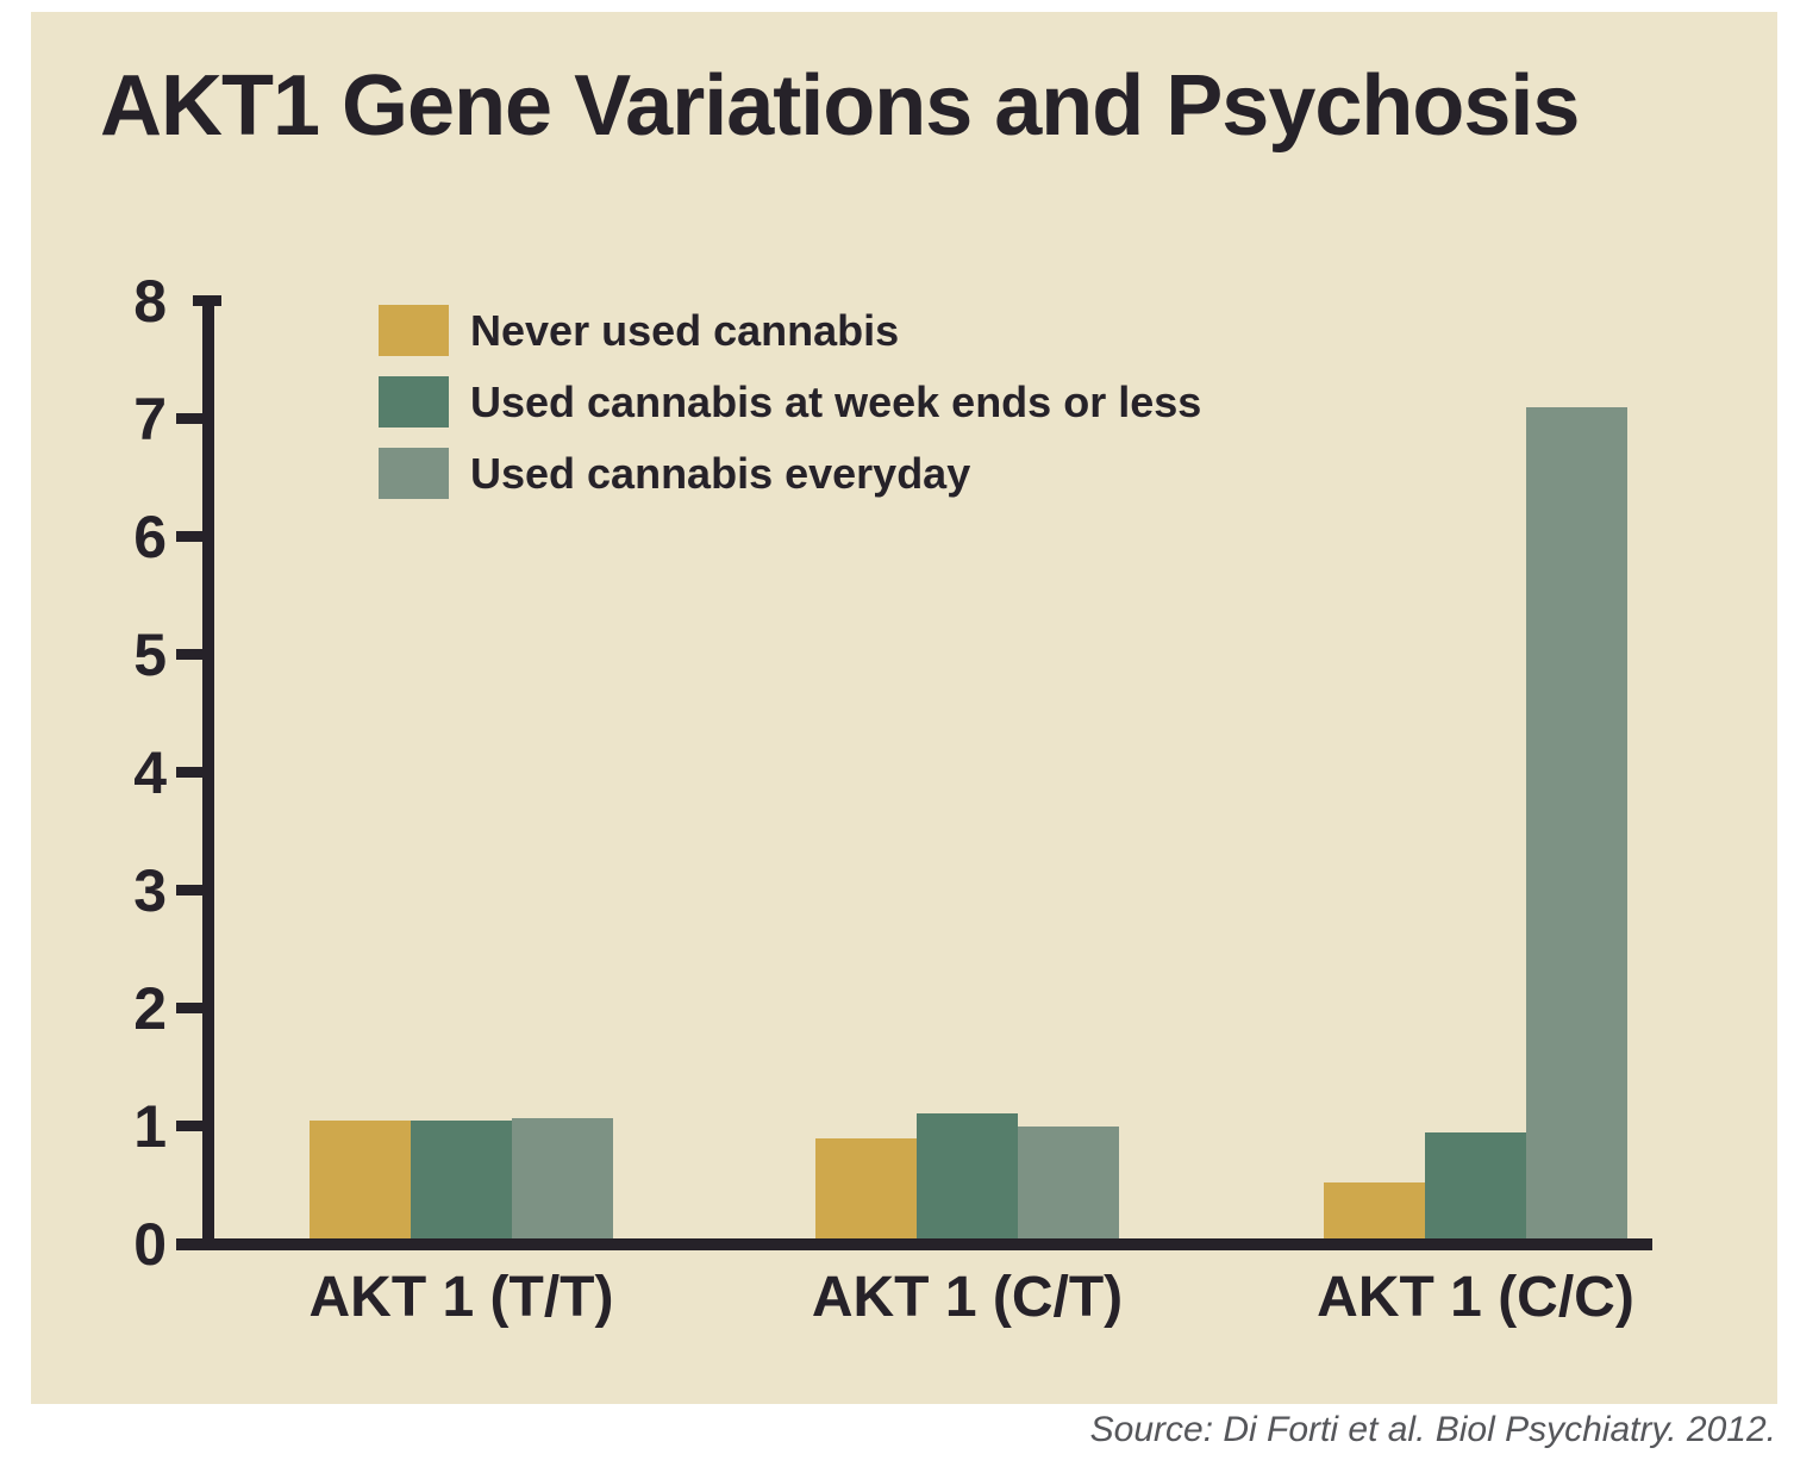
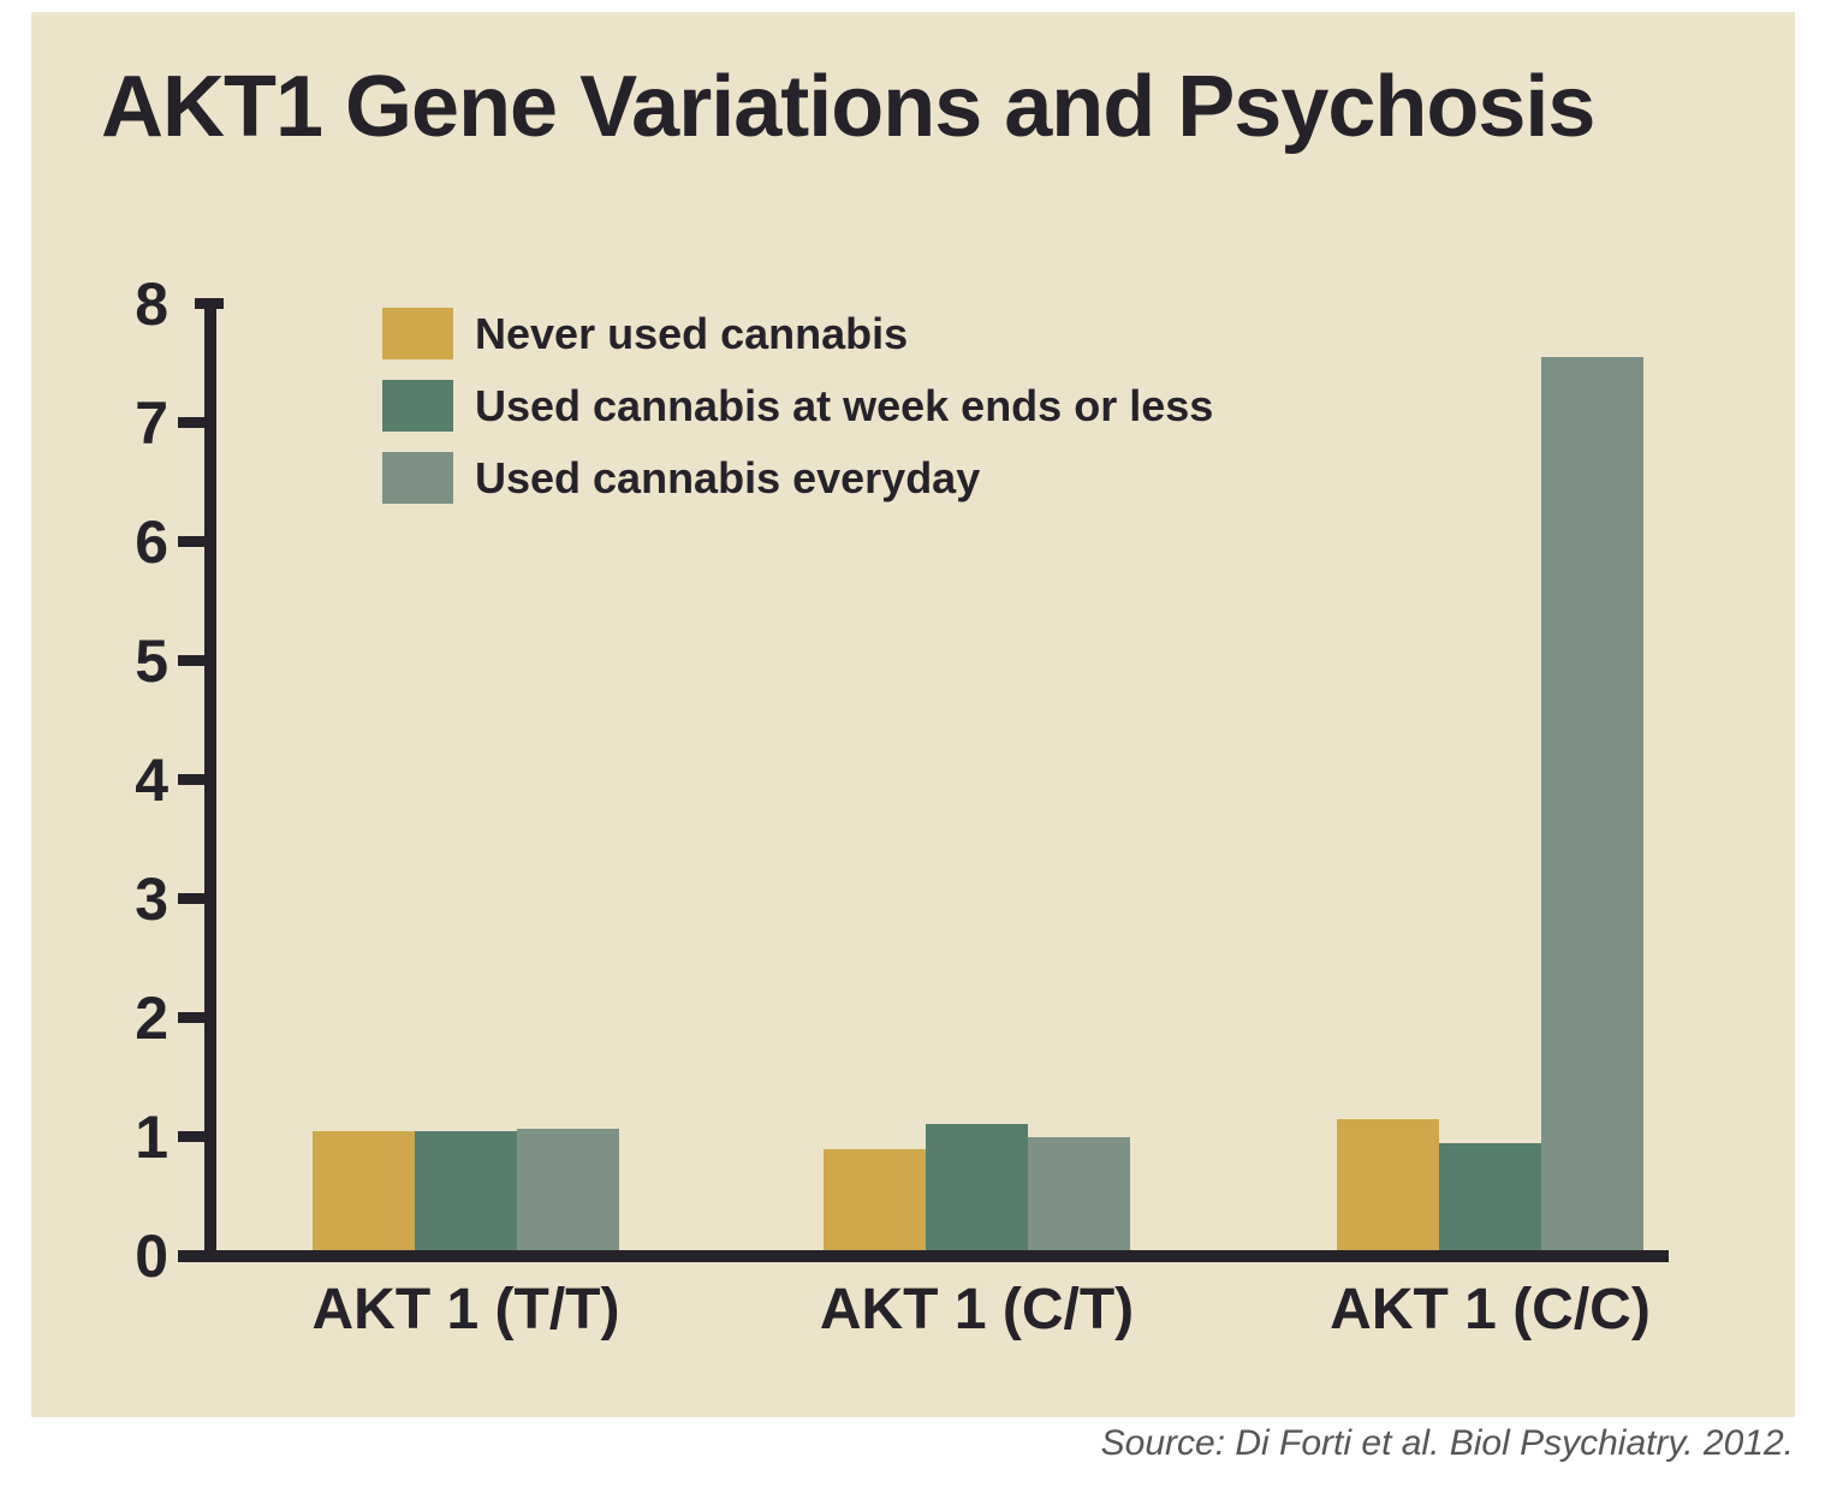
Never used cannabis/AKT 1 (C/C): 0.5 -> 1.1
Used cannabis everyday/AKT 1 (C/C): 7.0 -> 7.5
